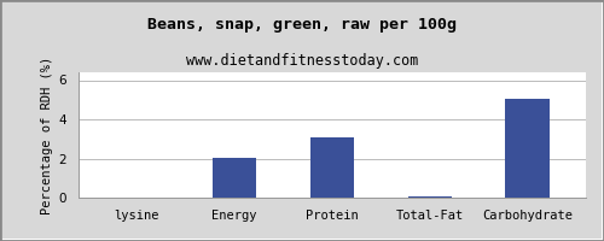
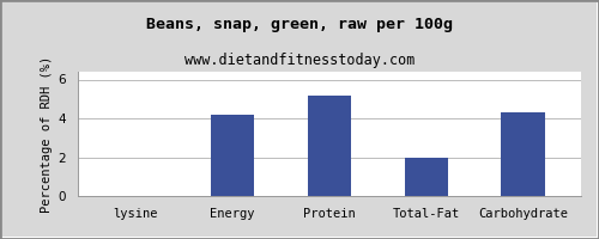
Energy: 2.0 -> 4.2
Protein: 3.1 -> 5.2
Total-Fat: 0.1 -> 2.0
Carbohydrate: 5.1 -> 4.3
